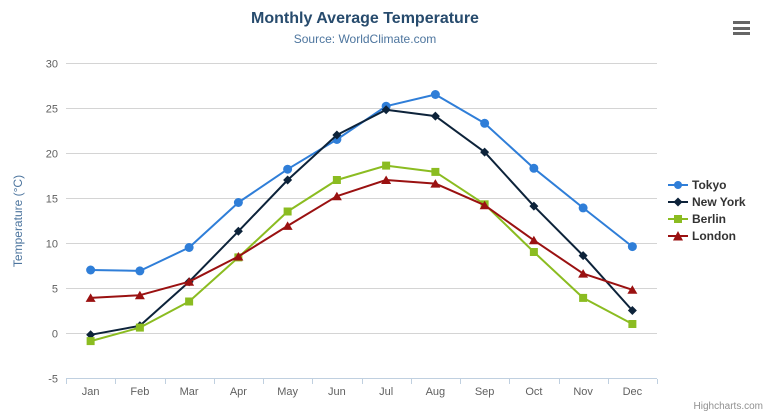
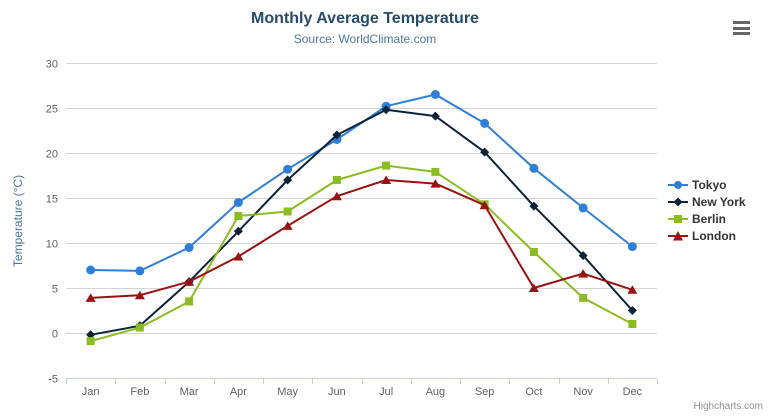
Berlin/Apr: 8 -> 13
London/Oct: 10 -> 5
